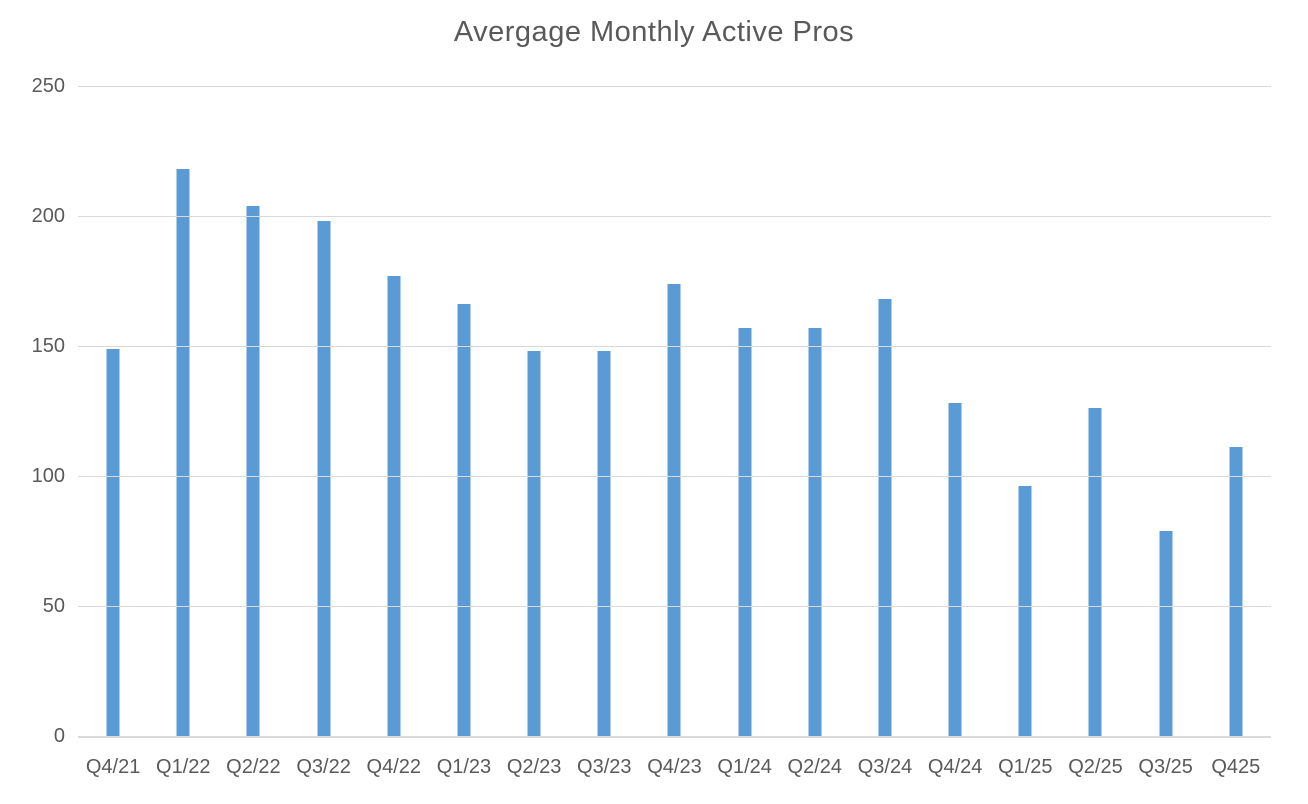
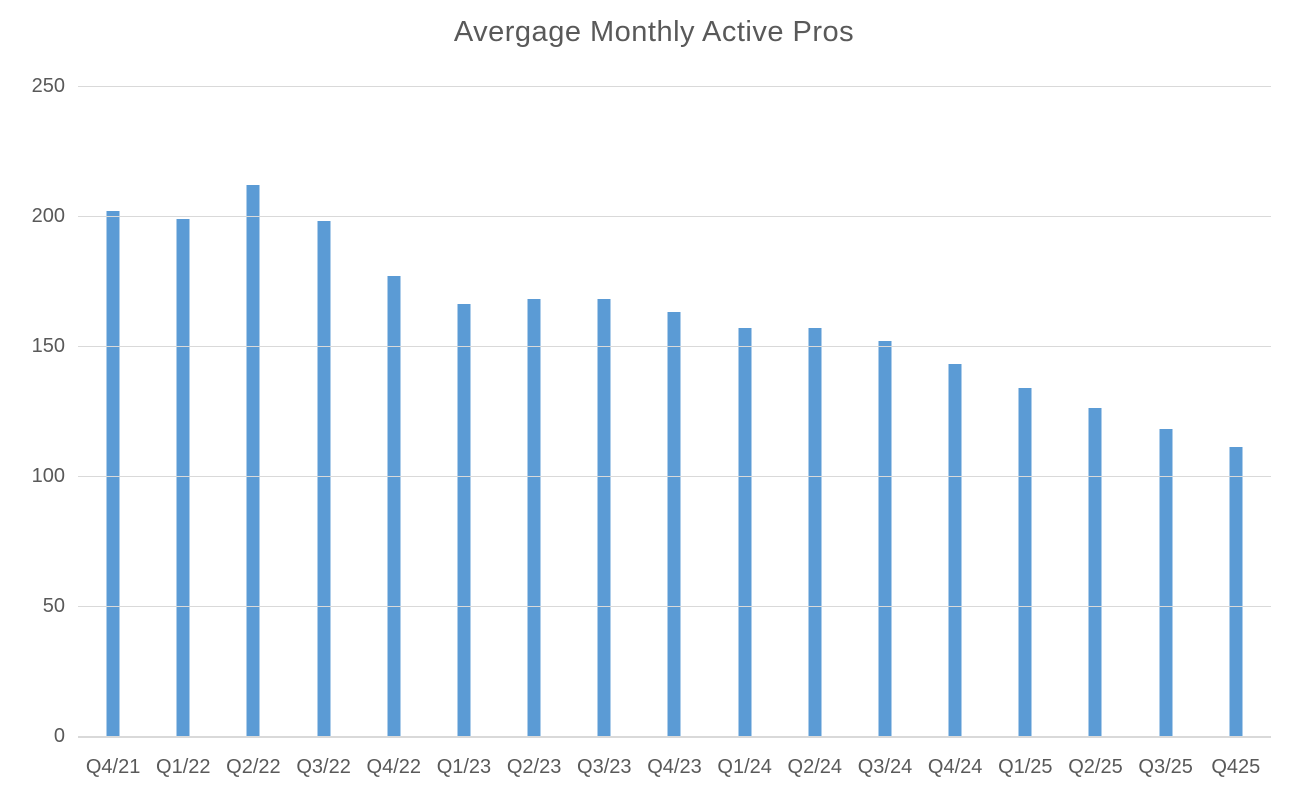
Q4/21: 149 -> 202
Q1/22: 218 -> 199
Q2/22: 204 -> 212
Q2/23: 148 -> 168
Q3/23: 148 -> 168
Q4/23: 174 -> 163
Q3/24: 168 -> 152
Q4/24: 128 -> 143
Q1/25: 96 -> 134
Q3/25: 79 -> 118
